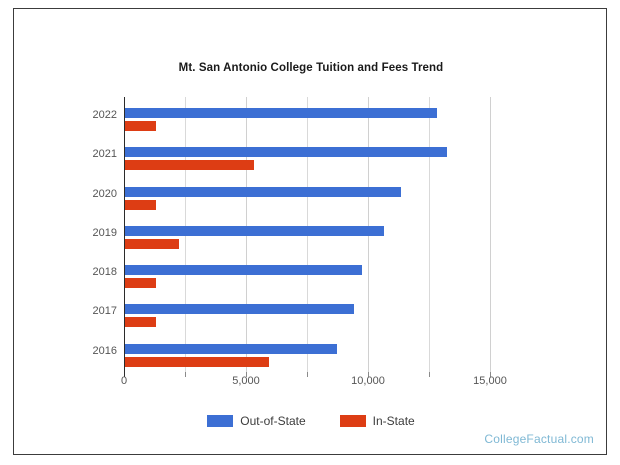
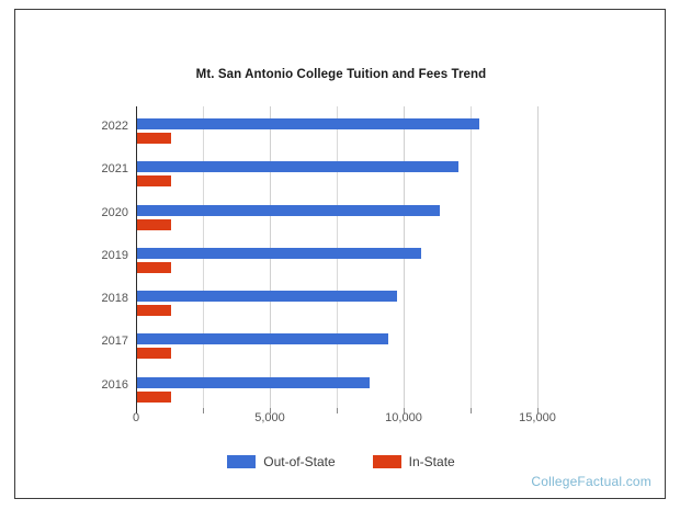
Out-of-State/2021: 13200 -> 12000
In-State/2021: 5300 -> 1200
In-State/2019: 2200 -> 1200
In-State/2016: 5900 -> 1200
